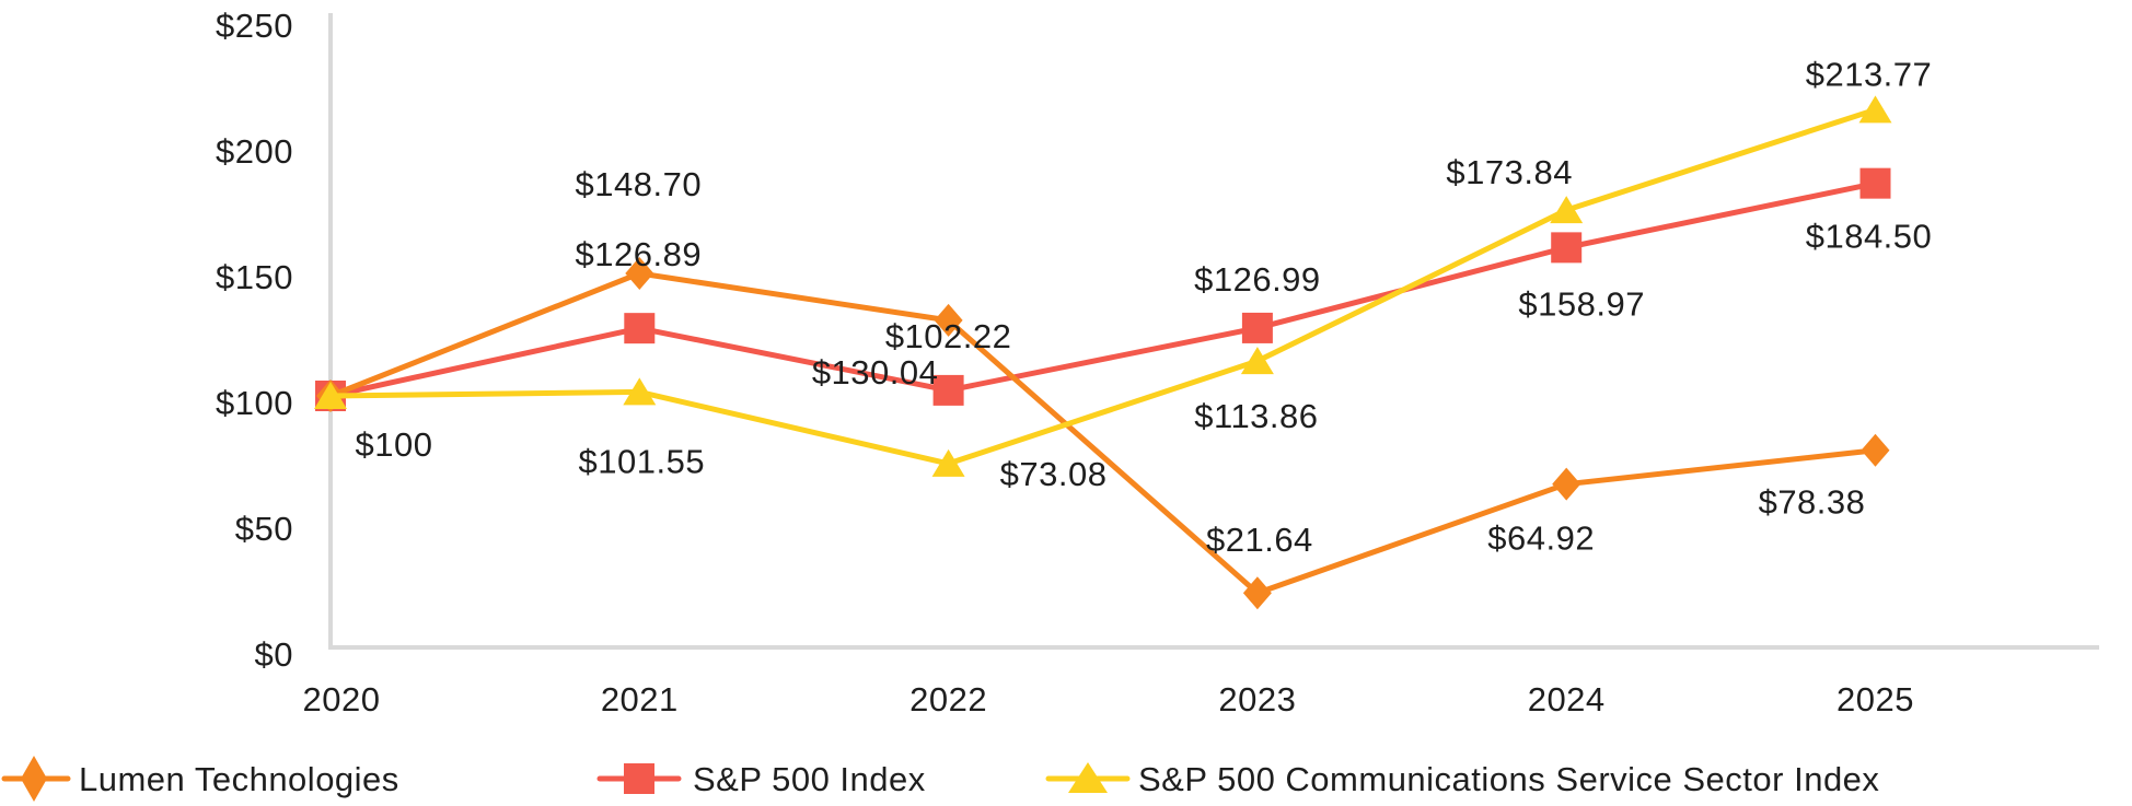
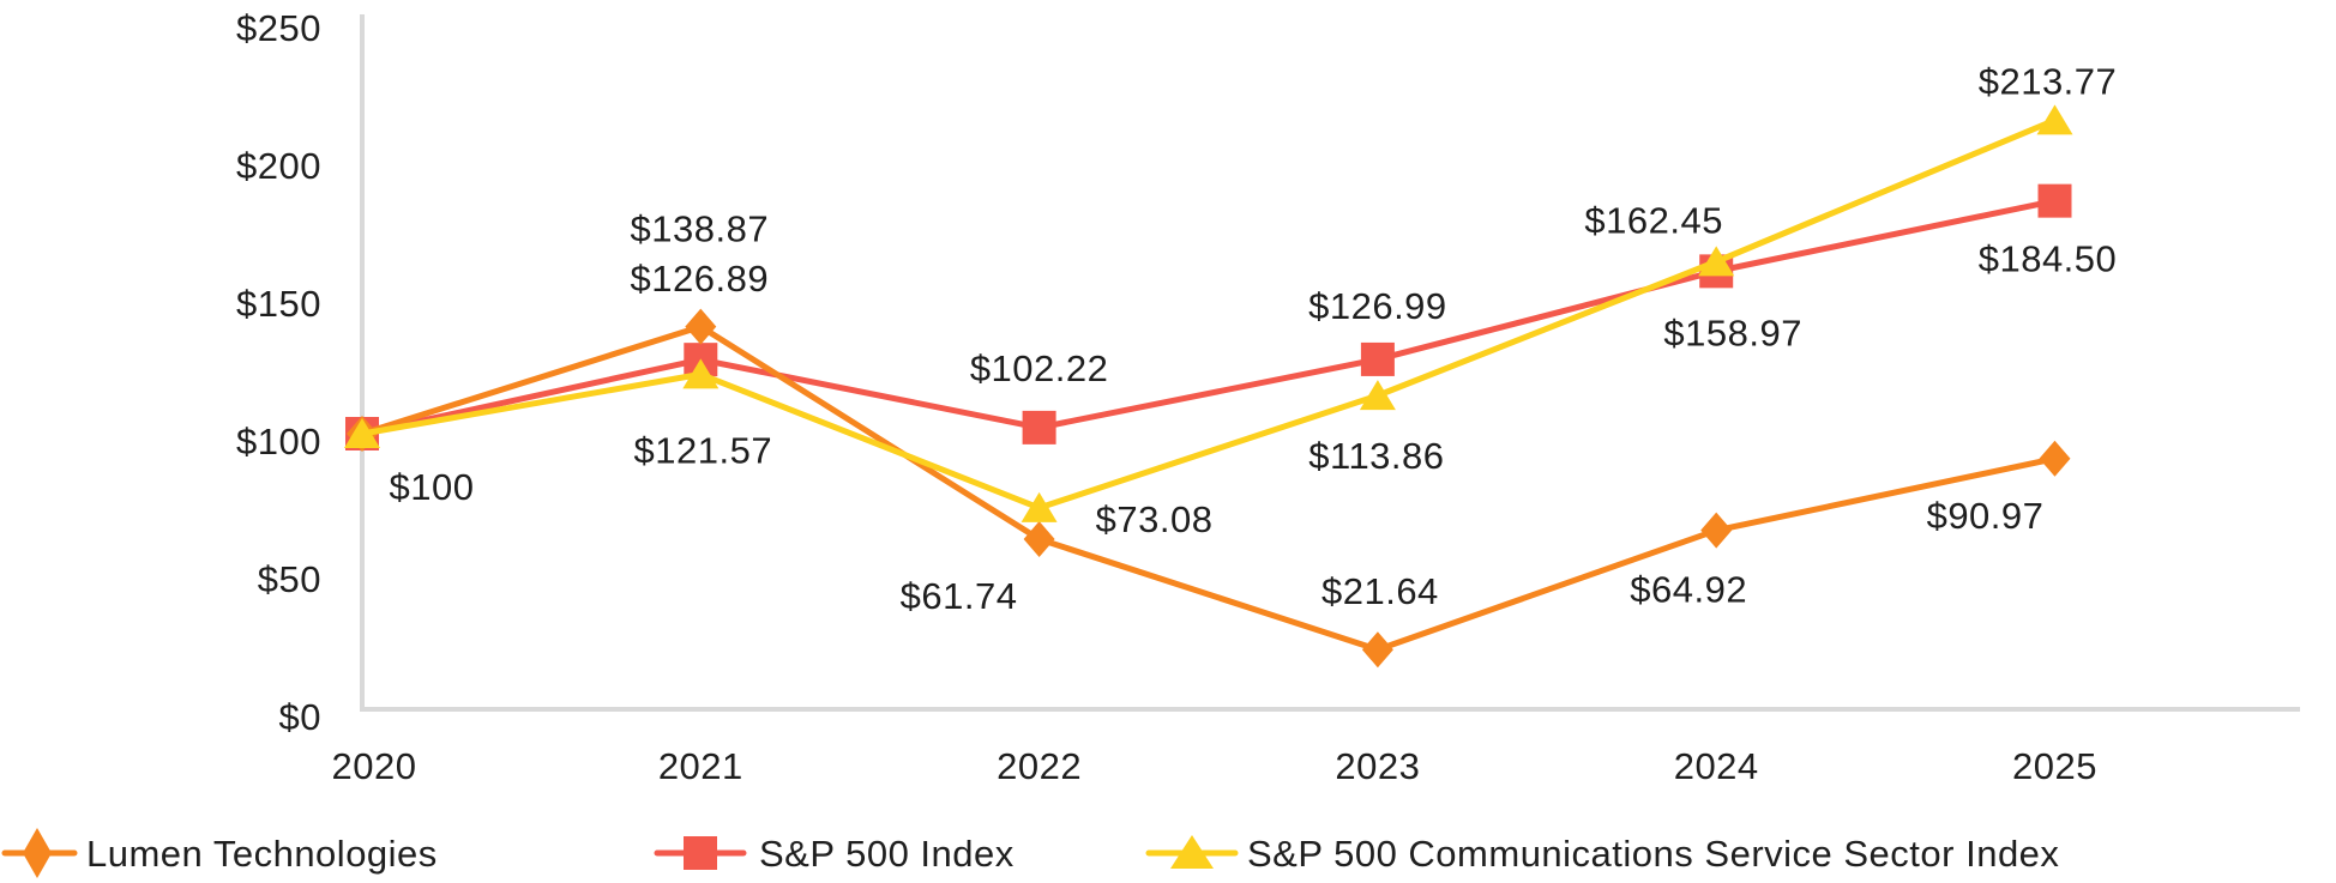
Lumen Technologies/2021: $148.70 -> $138.87
S&P 500 Communications Service Sector Index/2021: $101.55 -> $121.57
Lumen Technologies/2022: $130.04 -> $61.74
S&P 500 Communications Service Sector Index/2024: $173.84 -> $162.45
Lumen Technologies/2025: $78.38 -> $90.97
